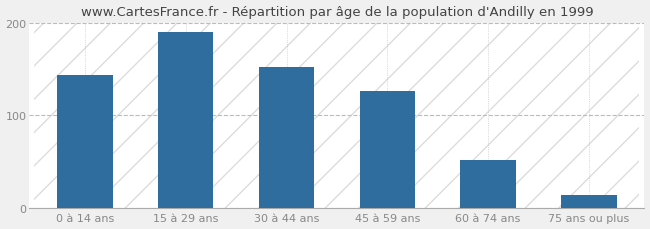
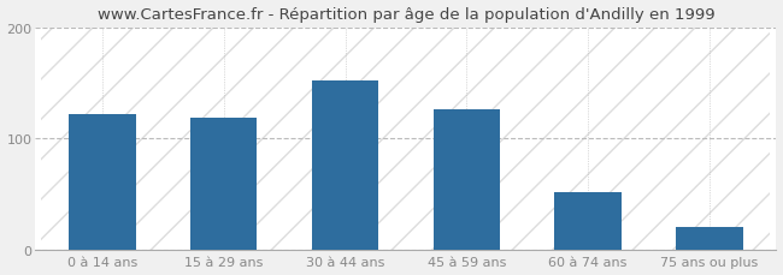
0 à 14 ans: 144 -> 122
15 à 29 ans: 190 -> 119
75 ans ou plus: 14 -> 20
